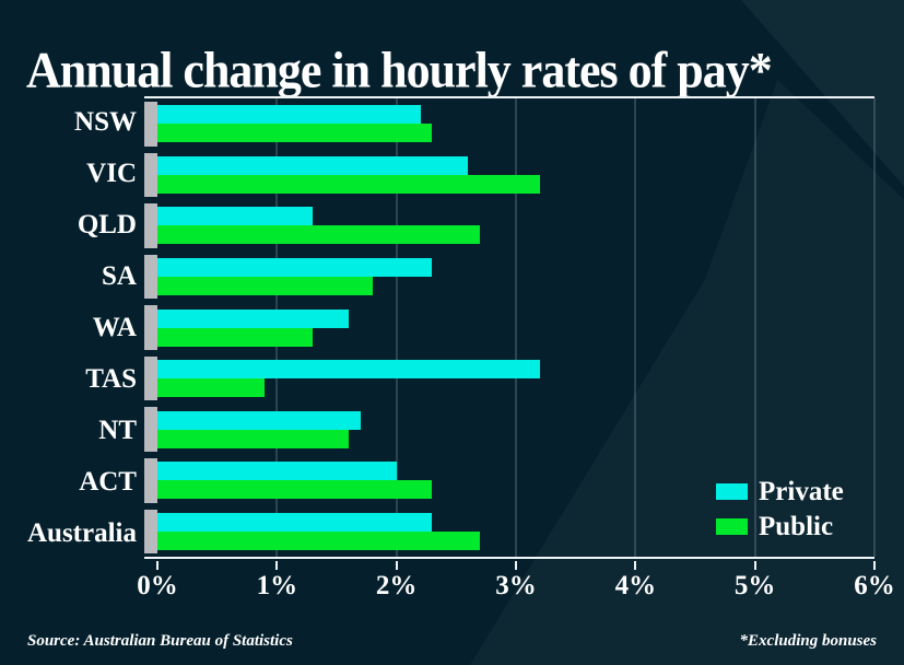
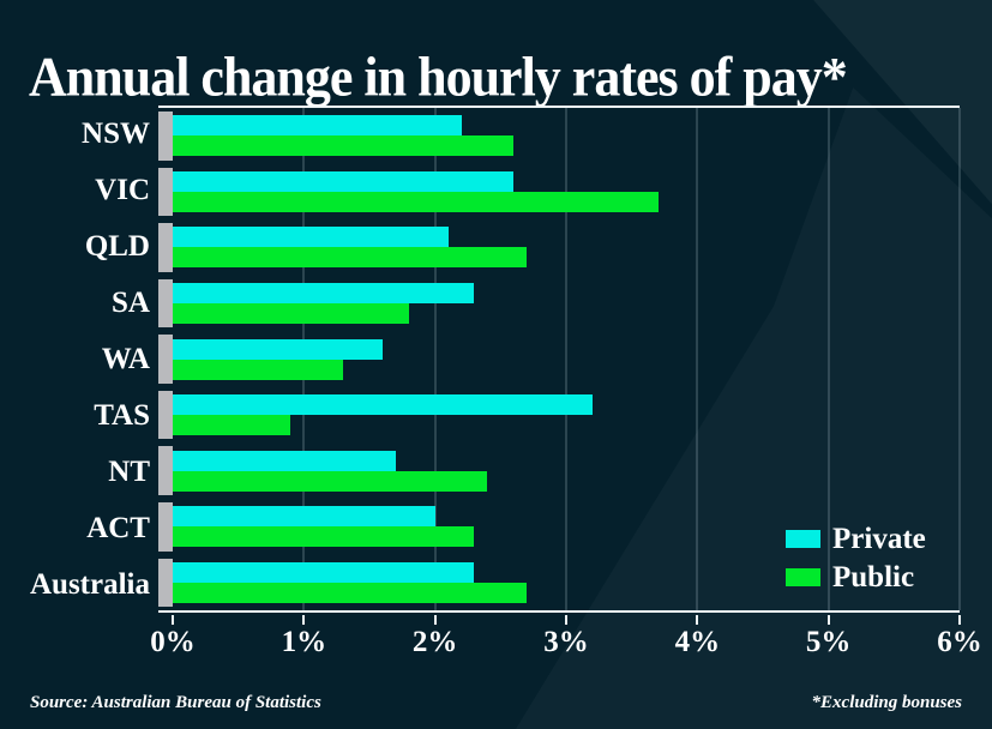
Public/NSW: 2.3% -> 2.6%
Public/VIC: 3.2% -> 3.7%
Private/QLD: 1.3% -> 2.1%
Public/NT: 1.6% -> 2.4%
